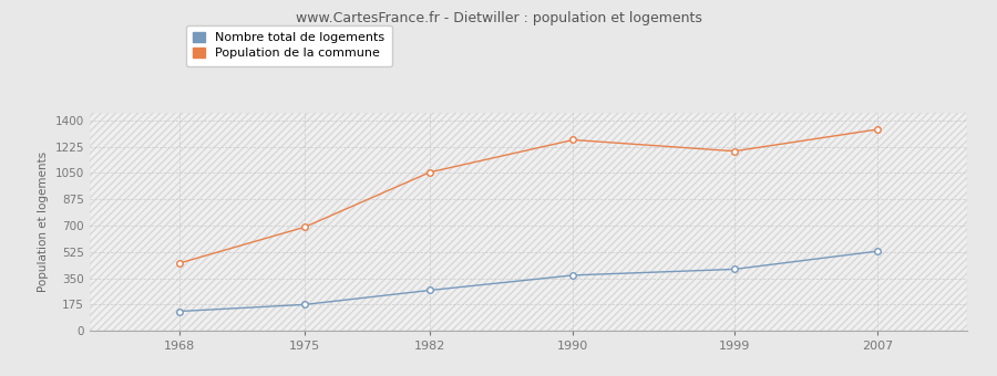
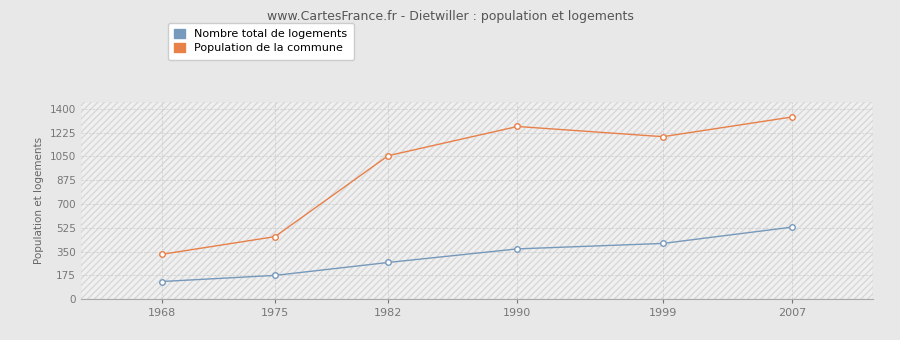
Population de la commune/1968: 450 -> 330
Population de la commune/1975: 690 -> 460
